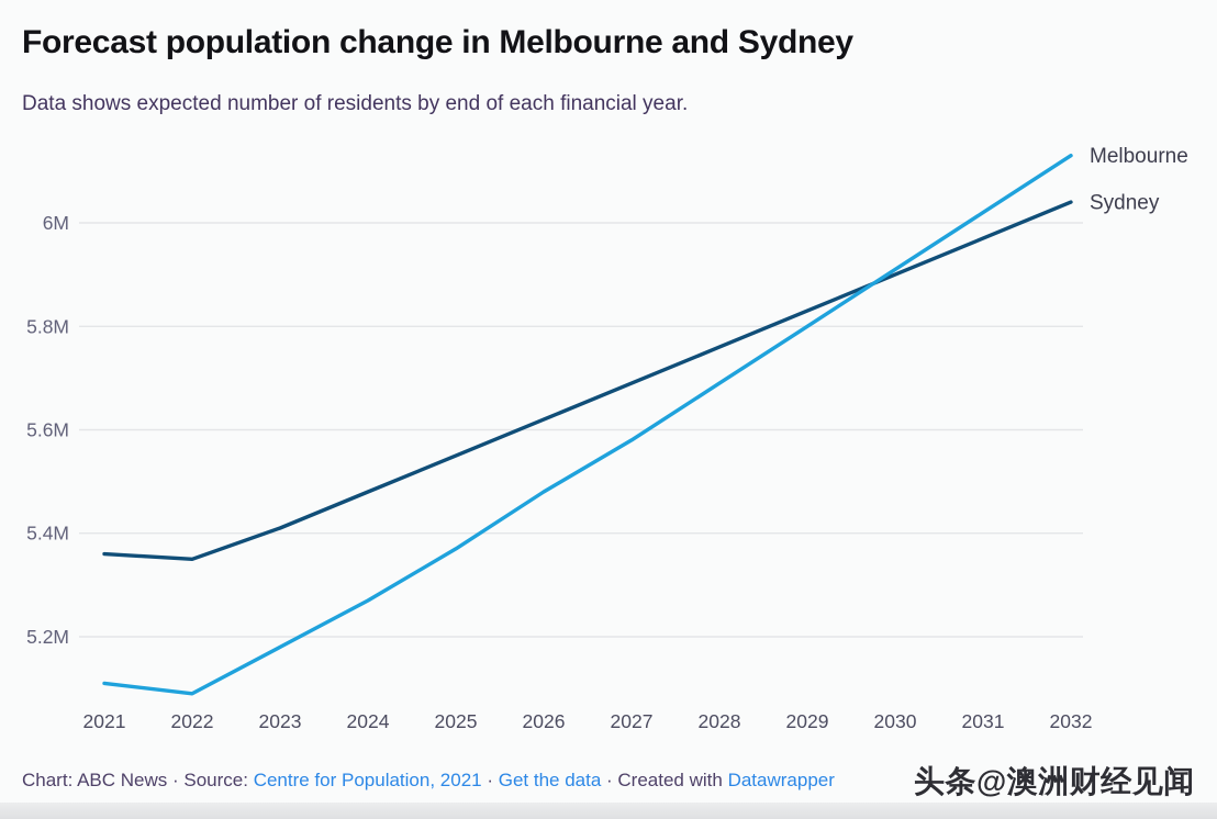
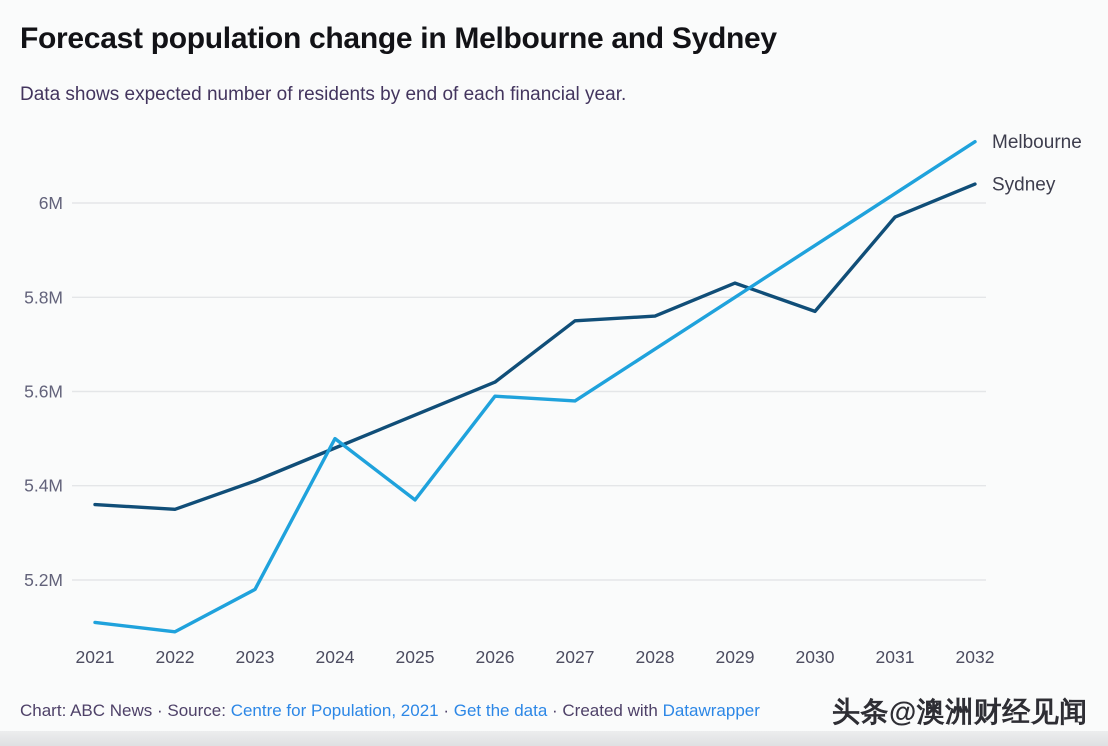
Melbourne/2024: 5.27M -> 5.50M
Melbourne/2026: 5.48M -> 5.59M
Sydney/2027: 5.69M -> 5.75M
Sydney/2030: 5.90M -> 5.77M
